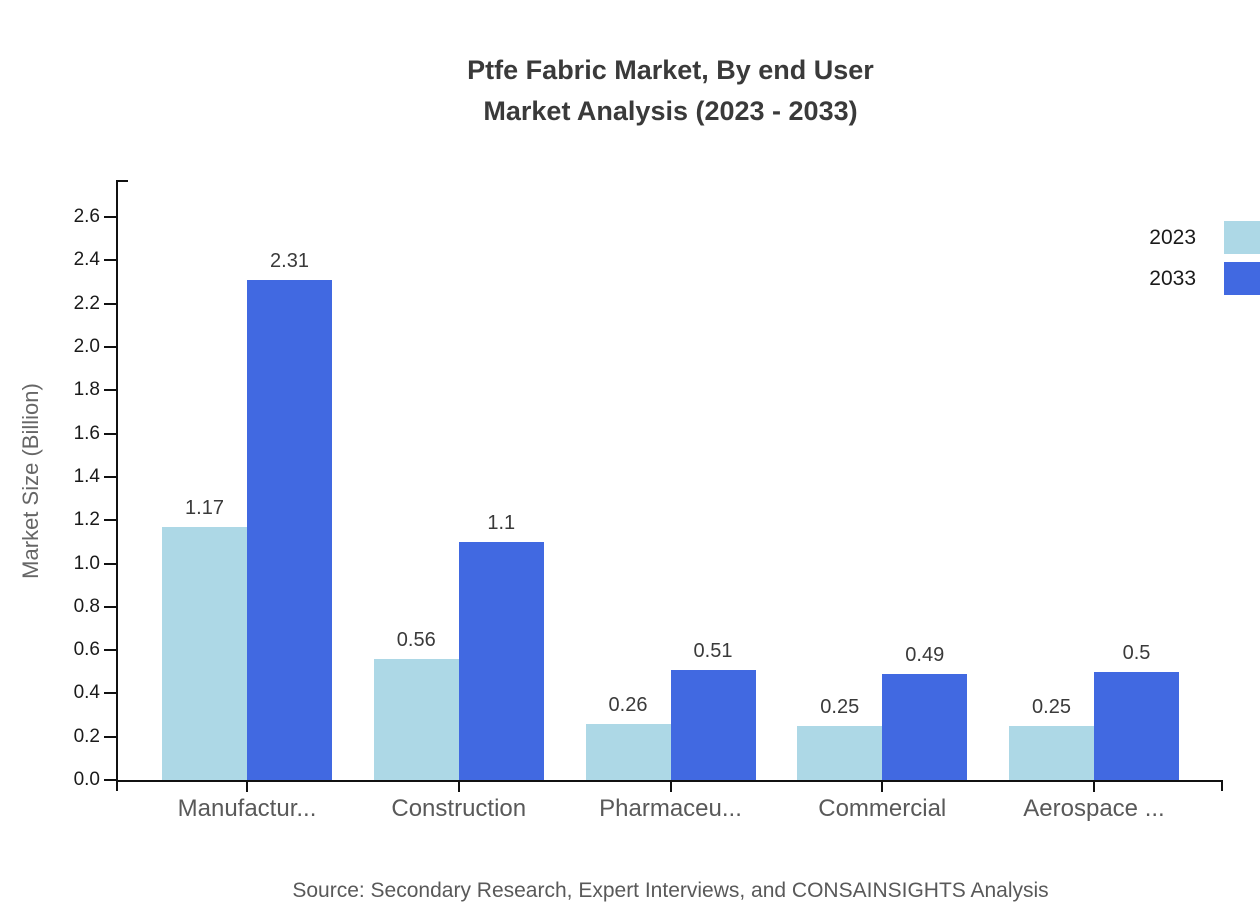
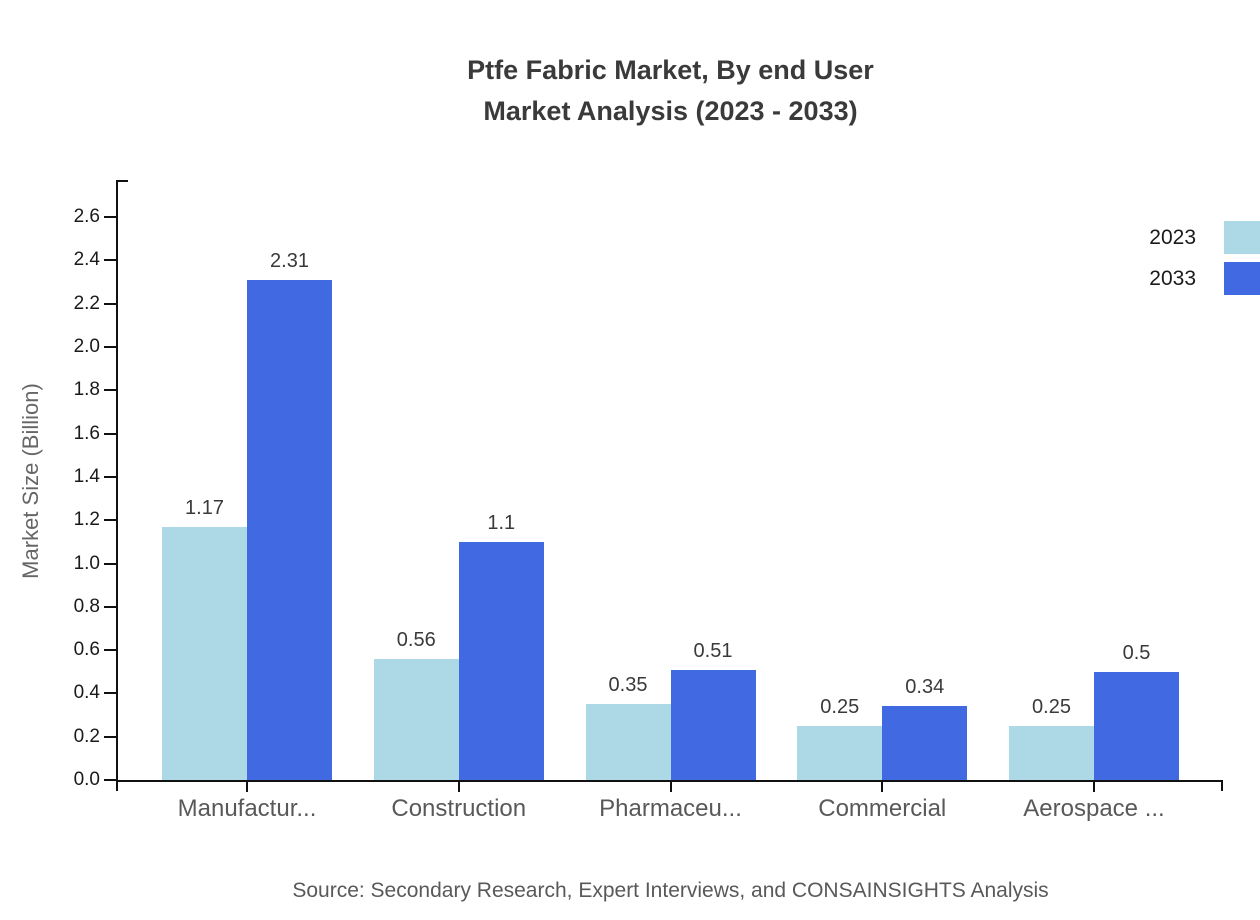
2023/Pharmaceu...: 0.26 -> 0.35
2033/Commercial: 0.49 -> 0.34
